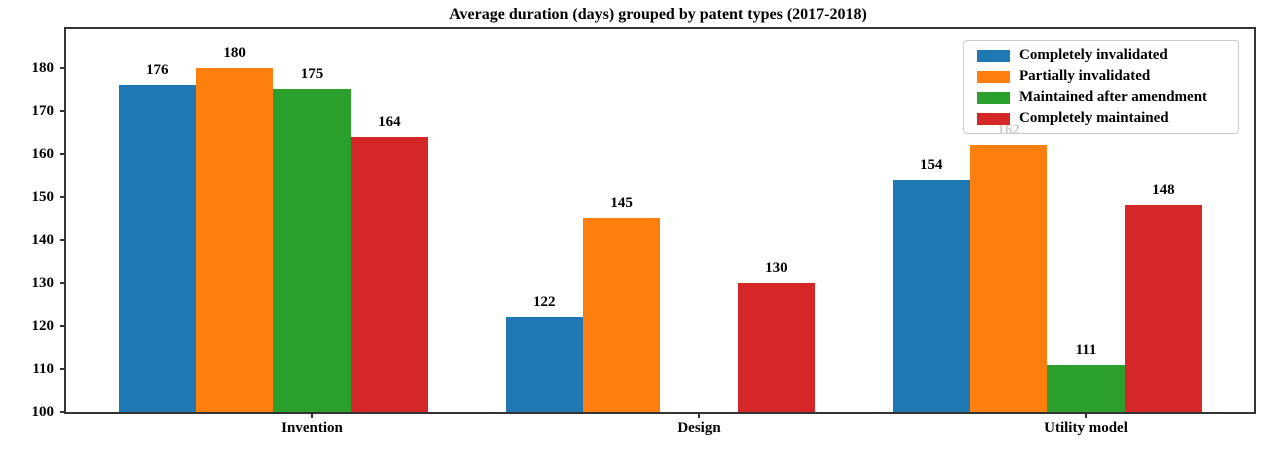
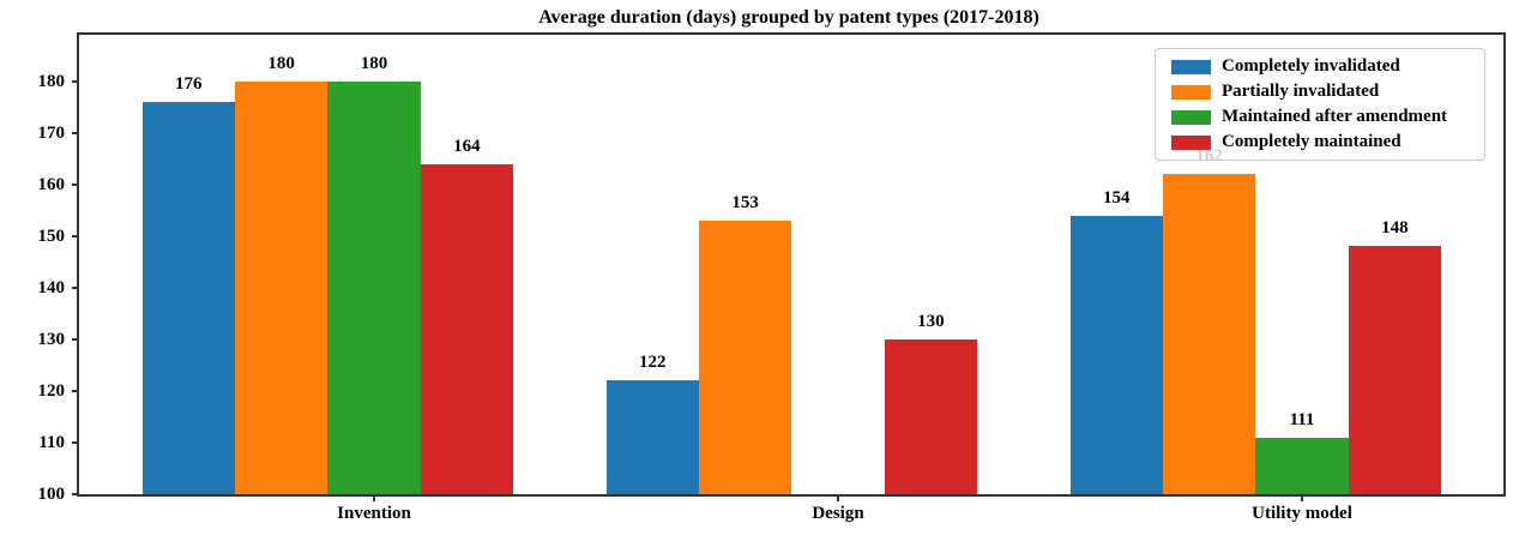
Maintained after amendment/Invention: 175 -> 180
Partially invalidated/Design: 145 -> 153
